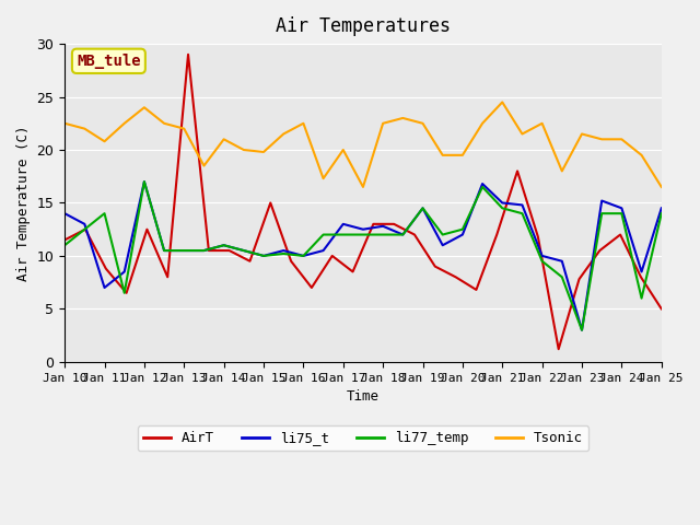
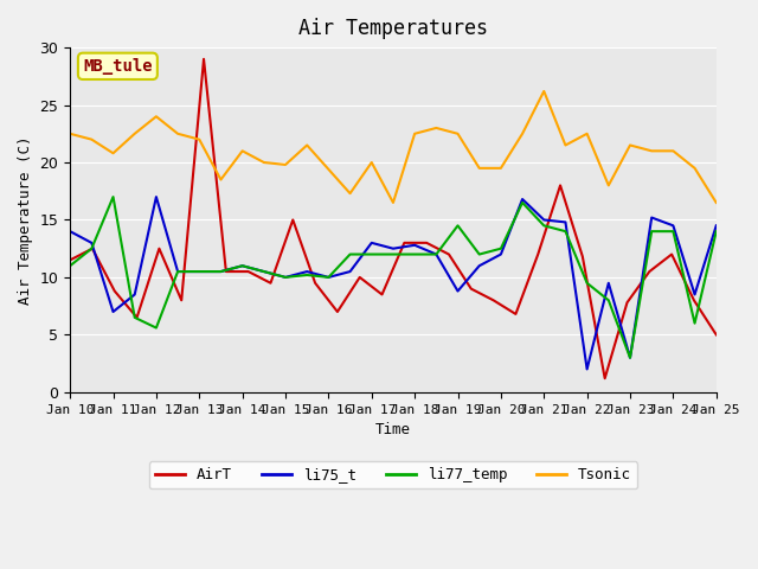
li77_temp/Jan 11: 14.0 -> 17.0
li77_temp/Jan 12: 17.0 -> 5.6
Tsonic/Jan 16: 22.5 -> 19.4
li75_t/Jan 19: 14.5 -> 8.8
Tsonic/Jan 21: 24.5 -> 26.2
li75_t/Jan 22: 10.0 -> 2.0
